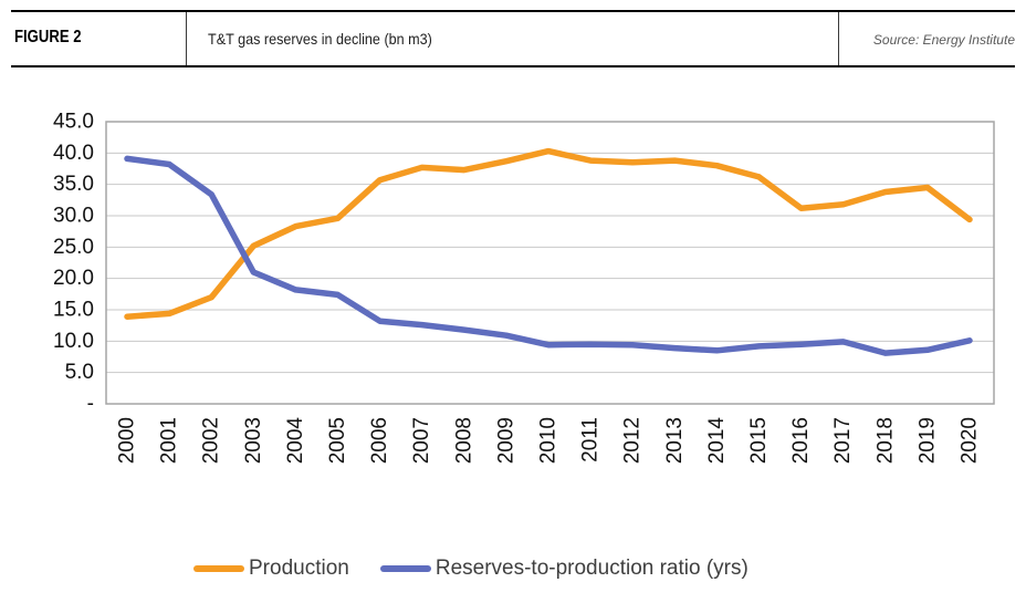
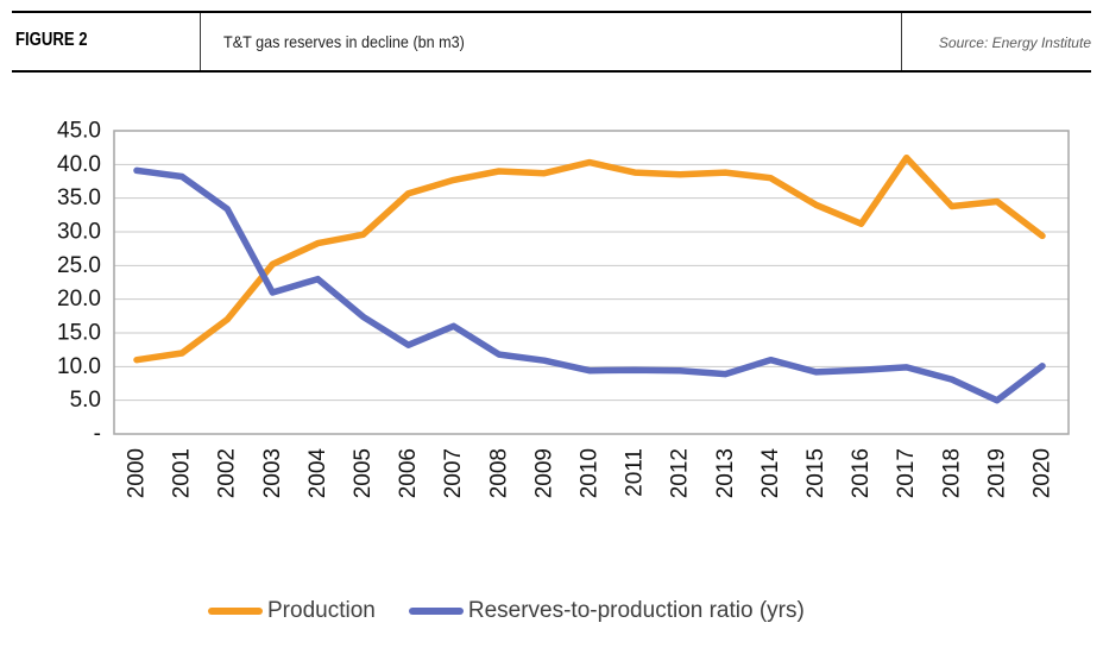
Production/2000: 14 -> 11
Production/2001: 14 -> 12
Reserves-to-production ratio (yrs)/2004: 18 -> 23
Reserves-to-production ratio (yrs)/2007: 13 -> 16
Production/2008: 37 -> 39
Reserves-to-production ratio (yrs)/2014: 8 -> 11
Production/2015: 36 -> 34
Production/2017: 32 -> 41
Reserves-to-production ratio (yrs)/2019: 9 -> 5
